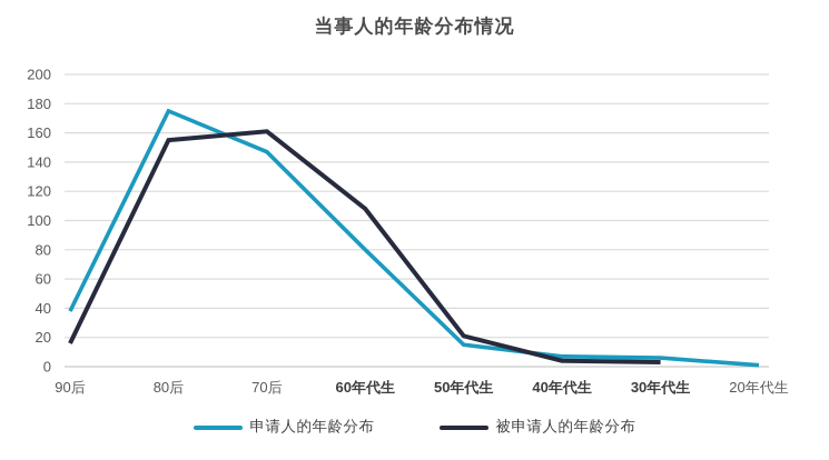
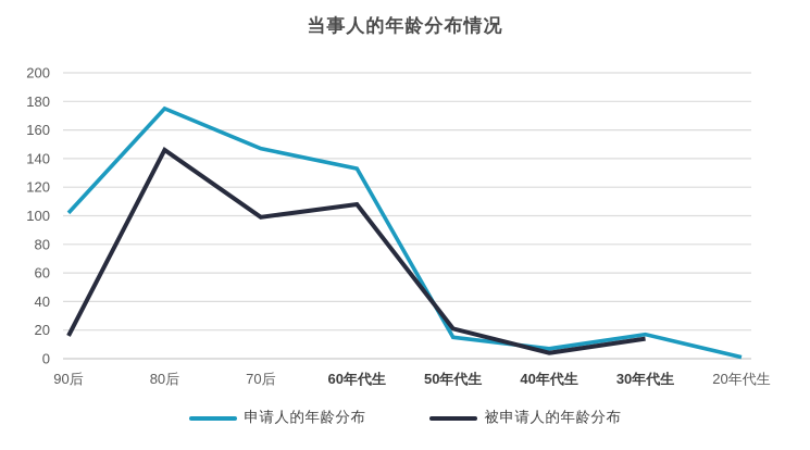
申请人的年龄分布/90后: 38 -> 102
被申请人的年龄分布/80后: 155 -> 146
被申请人的年龄分布/70后: 161 -> 99
申请人的年龄分布/60年代生: 80 -> 133
申请人的年龄分布/30年代生: 6 -> 17
被申请人的年龄分布/30年代生: 3 -> 14
